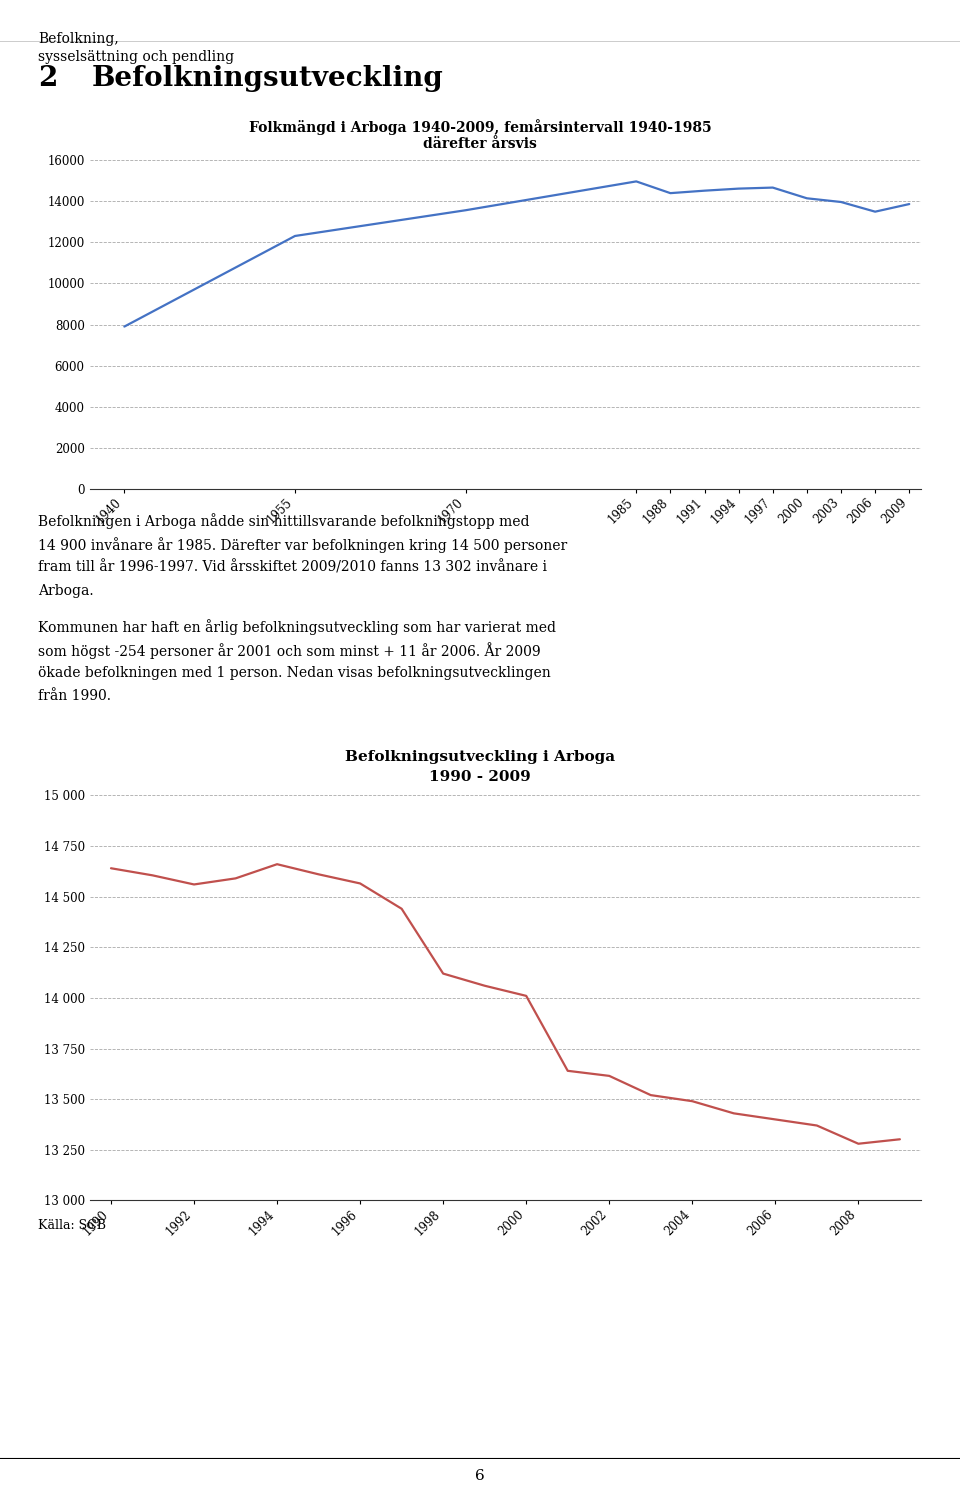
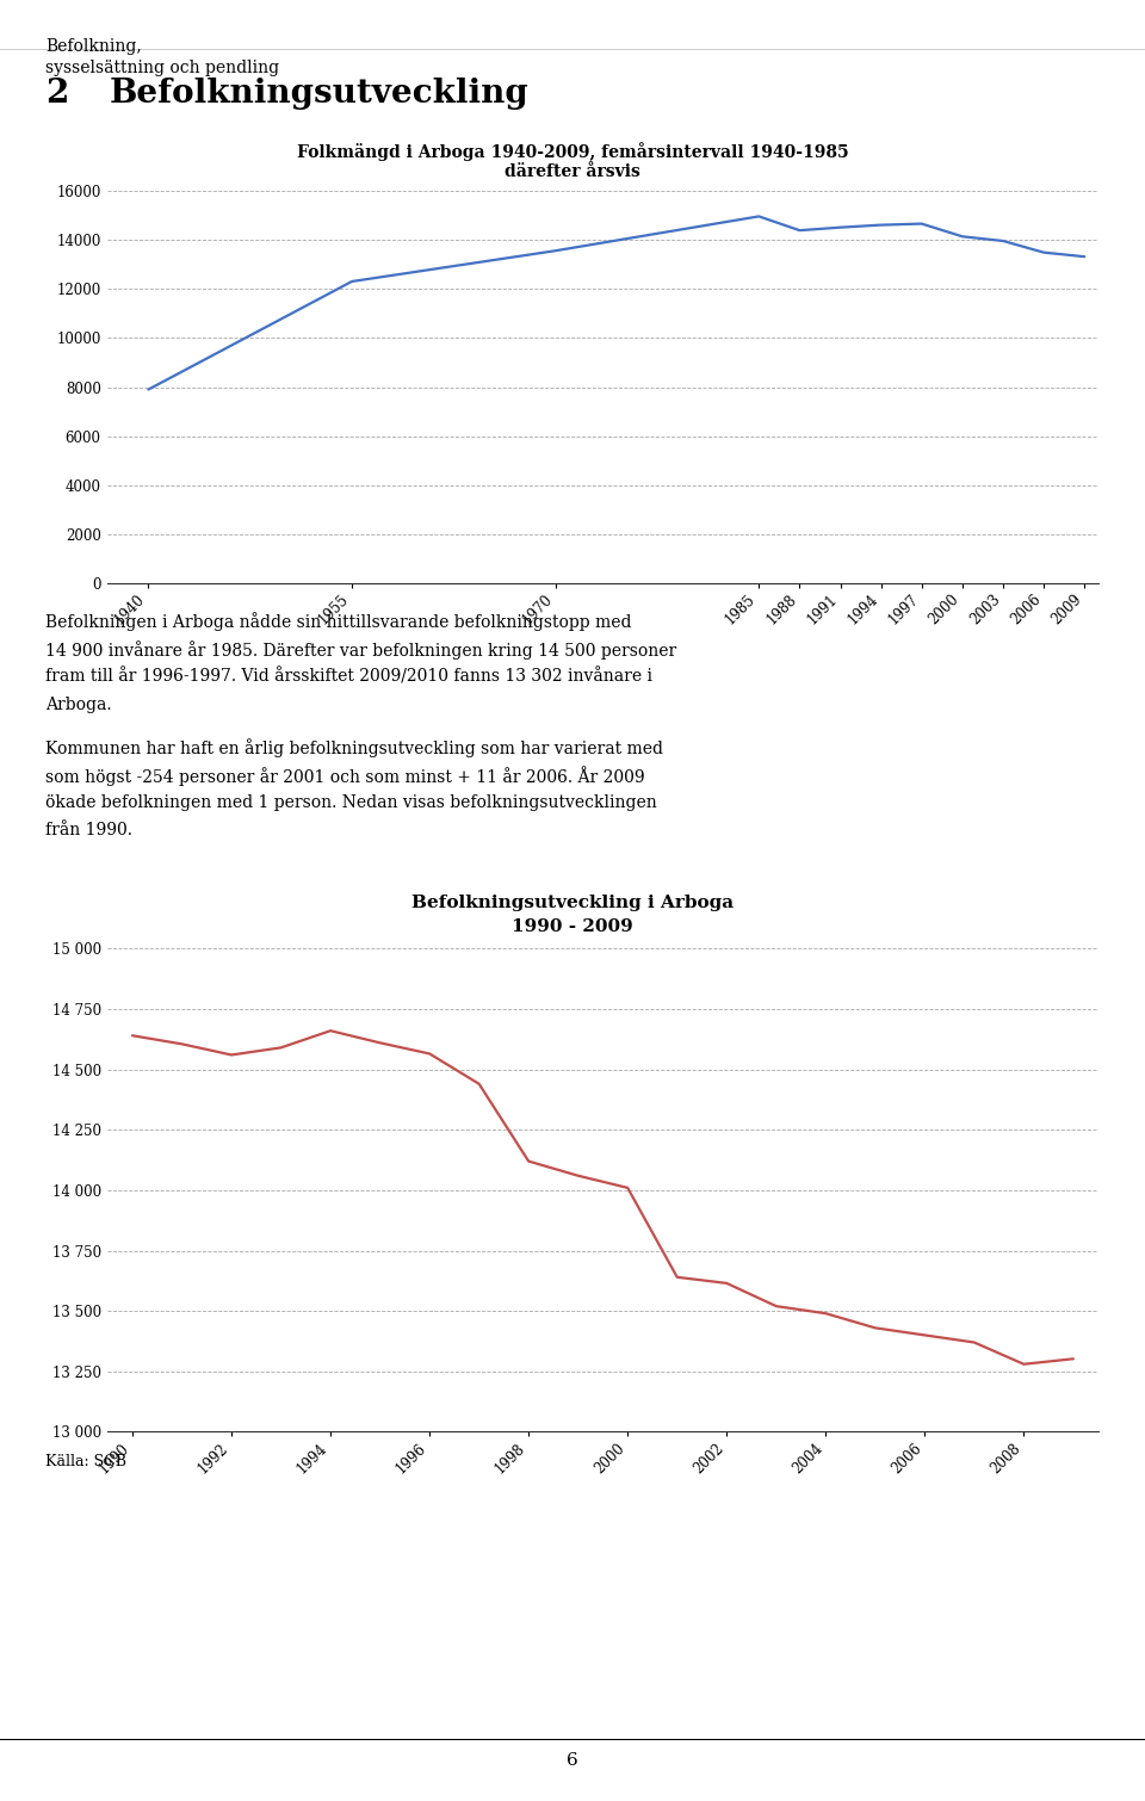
2009: 13850 -> 13310
